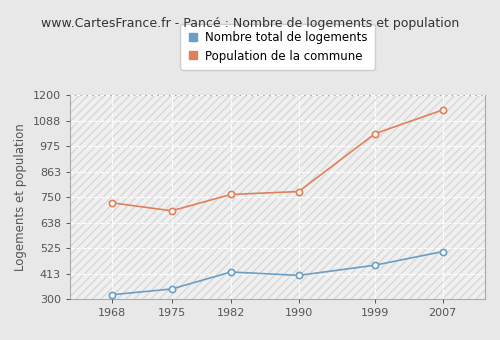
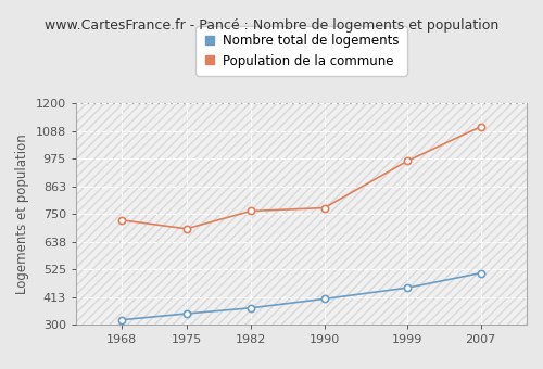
Nombre total de logements/1982: 420 -> 368
Population de la commune/1999: 1030 -> 965
Population de la commune/2007: 1135 -> 1105
